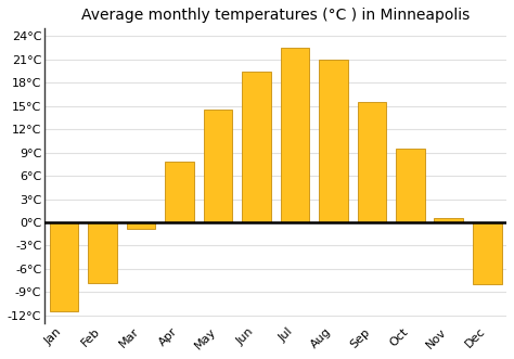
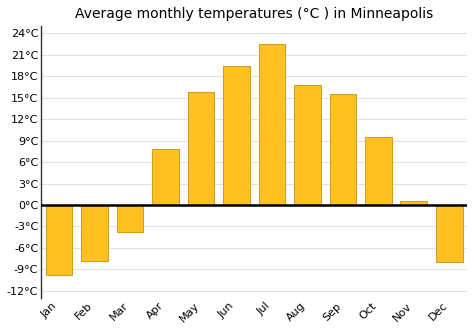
Jan: -11.5°C -> -9.8°C
Mar: -0.8°C -> -3.8°C
May: 14.5°C -> 15.8°C
Aug: 21.0°C -> 16.8°C
